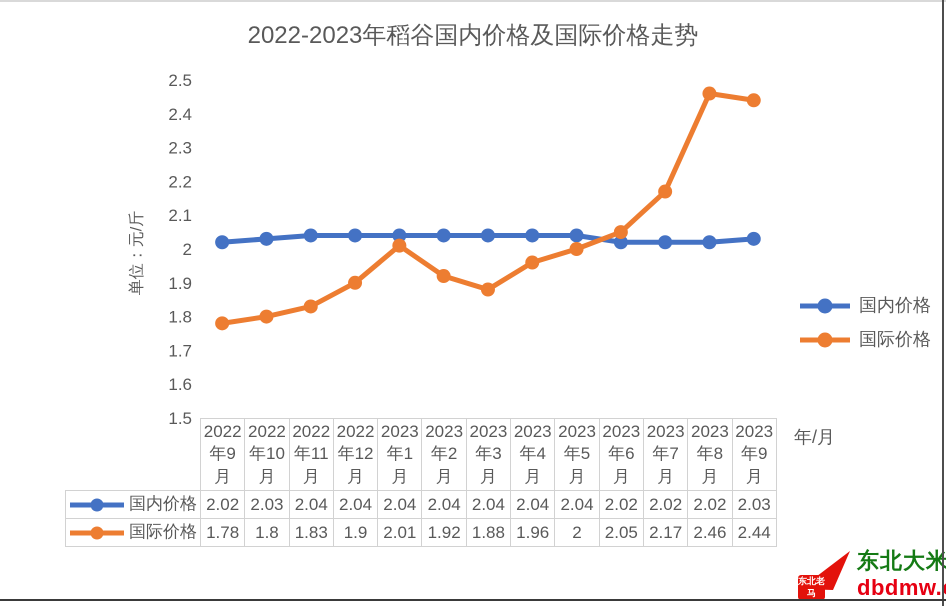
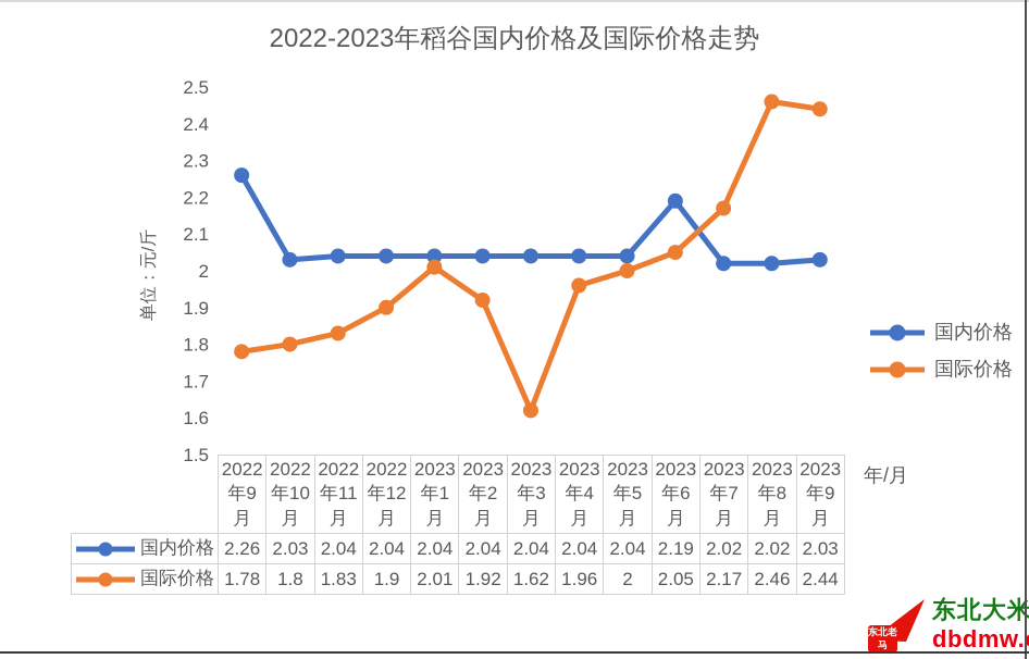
国内价格/2022年9月: 2.02 -> 2.26
国际价格/2023年3月: 1.88 -> 1.62
国内价格/2023年6月: 2.02 -> 2.19
